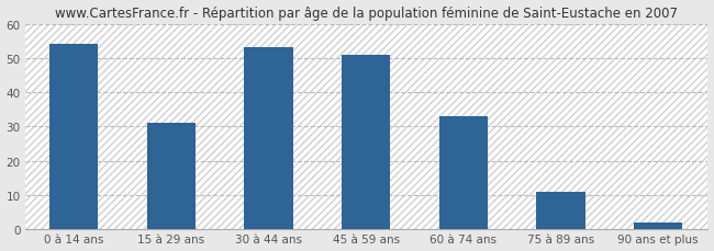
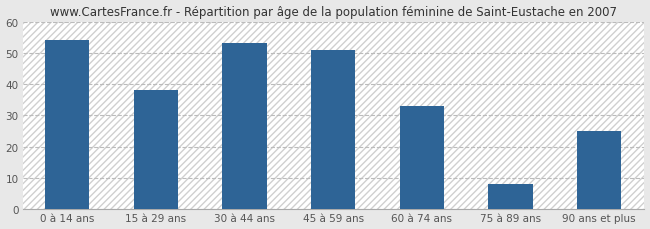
15 à 29 ans: 31 -> 38
75 à 89 ans: 11 -> 8
90 ans et plus: 2 -> 25
